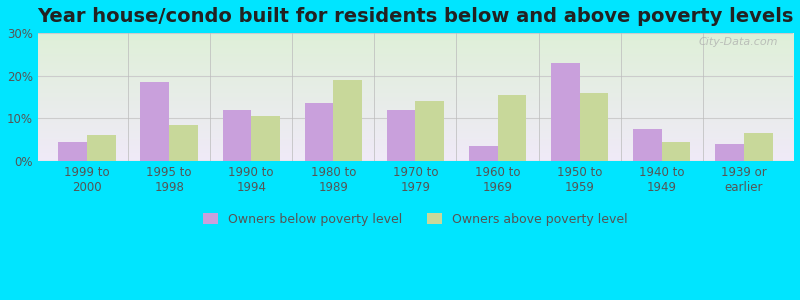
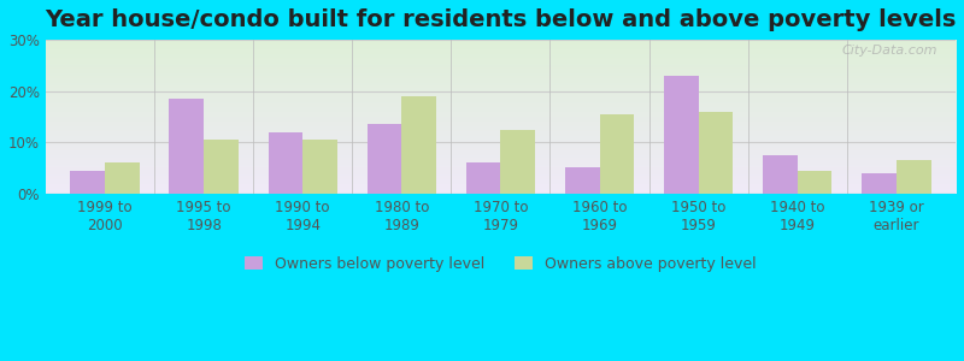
Owners above poverty level/1995 to 1998: 8.5% -> 10.5%
Owners below poverty level/1970 to 1979: 12.0% -> 6.0%
Owners above poverty level/1970 to 1979: 14.0% -> 12.5%
Owners below poverty level/1960 to 1969: 3.5% -> 5.0%
